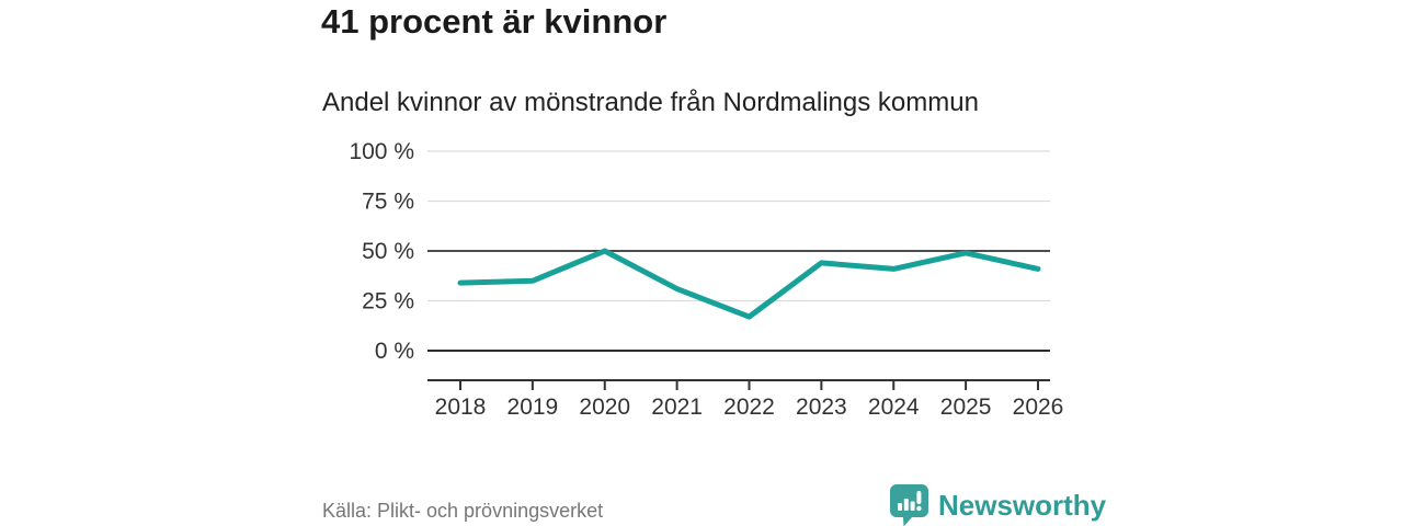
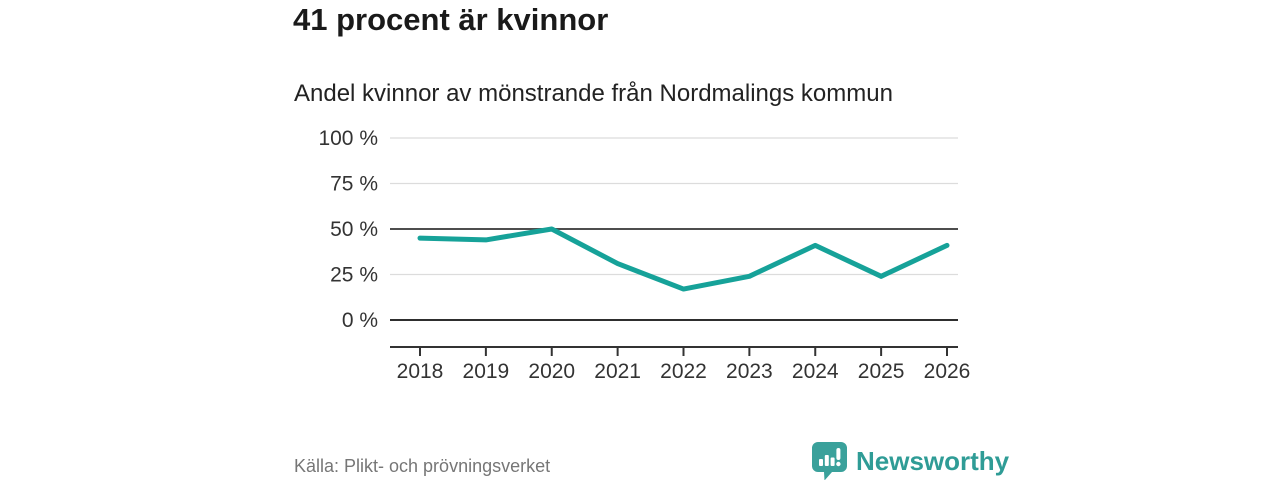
2018: 34% -> 45%
2019: 35% -> 44%
2023: 44% -> 24%
2025: 49% -> 24%
